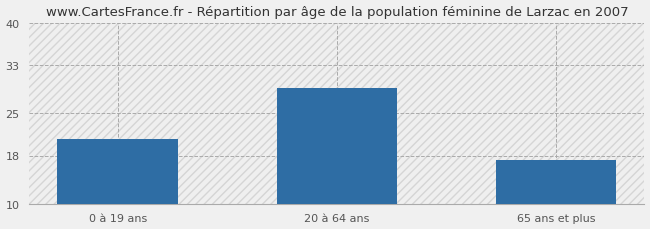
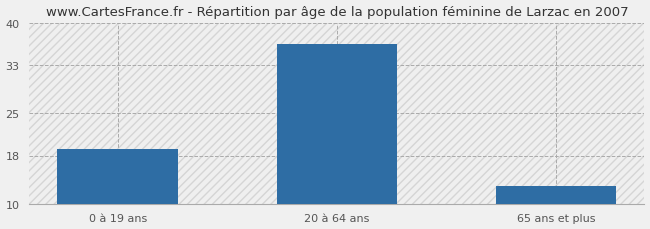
0 à 19 ans: 20.8 -> 19.0
20 à 64 ans: 29.2 -> 36.5
65 ans et plus: 17.2 -> 13.0
